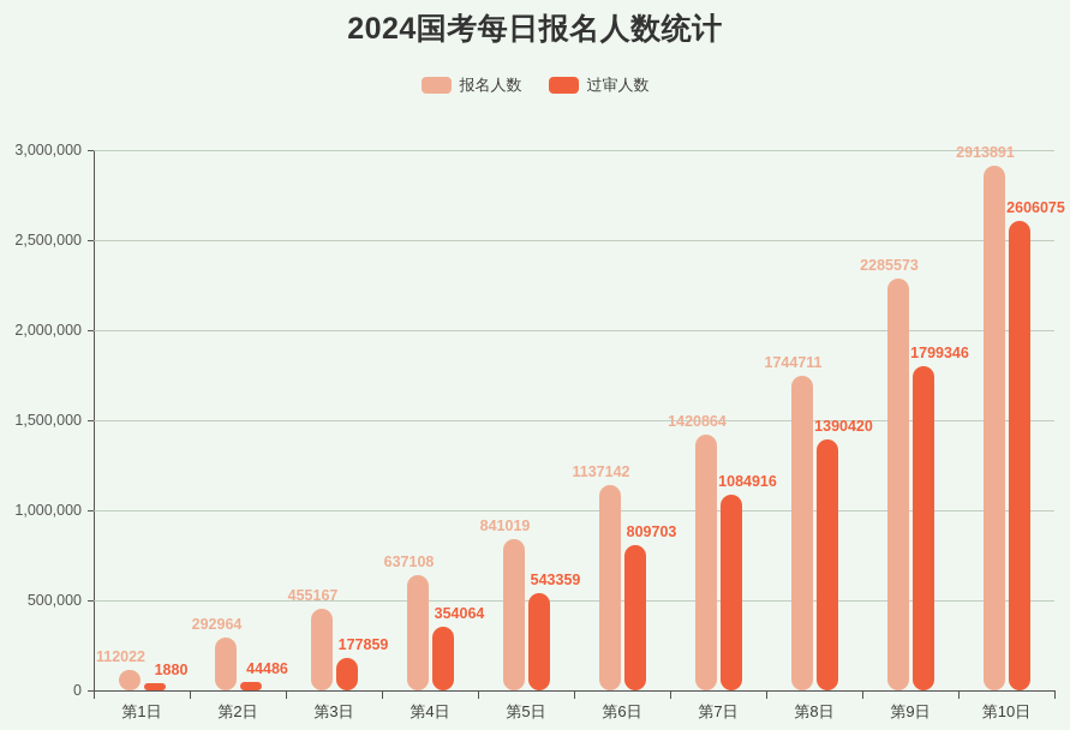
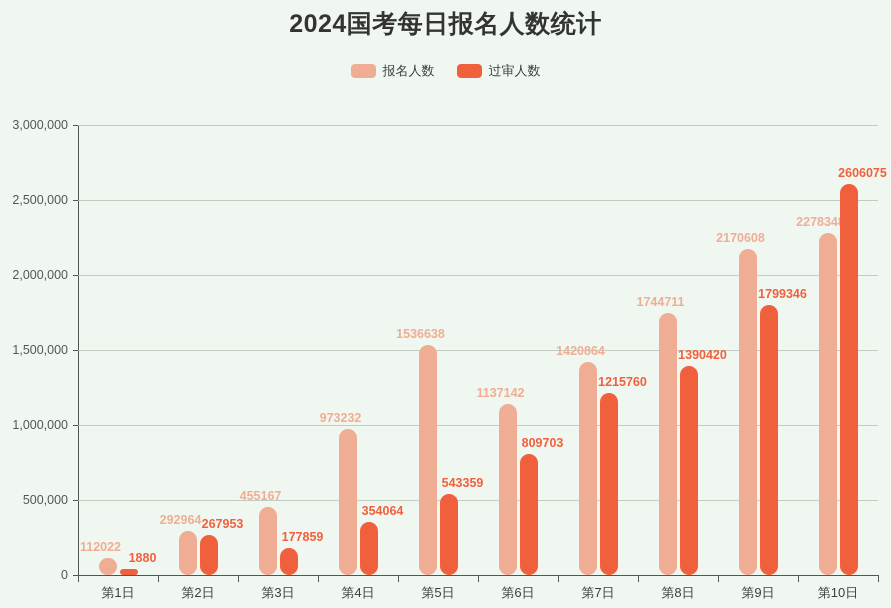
过审人数/第2日: 44486 -> 267953
报名人数/第4日: 637108 -> 973232
报名人数/第5日: 841019 -> 1536638
过审人数/第7日: 1084916 -> 1215760
报名人数/第9日: 2285573 -> 2170608
报名人数/第10日: 2913891 -> 2278348
